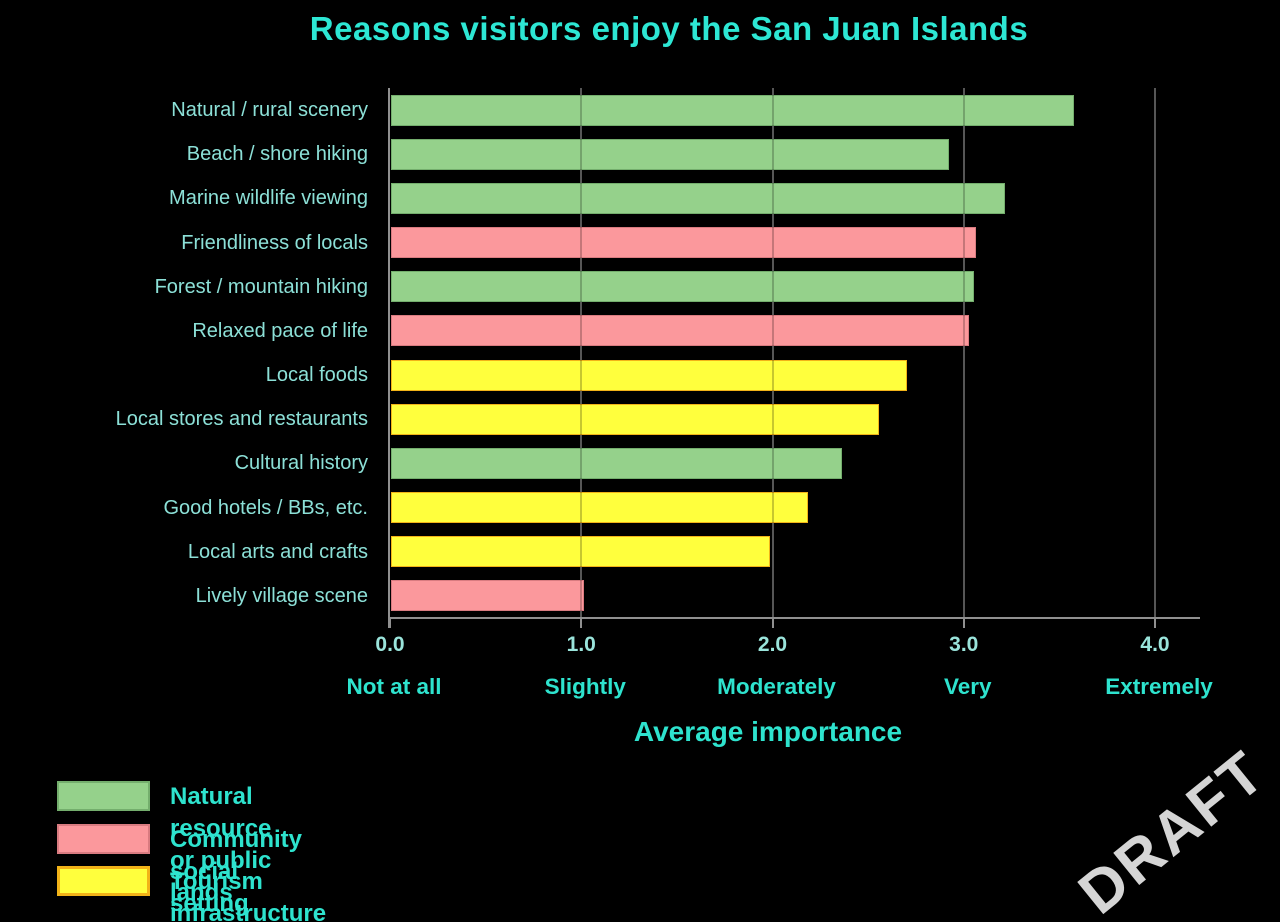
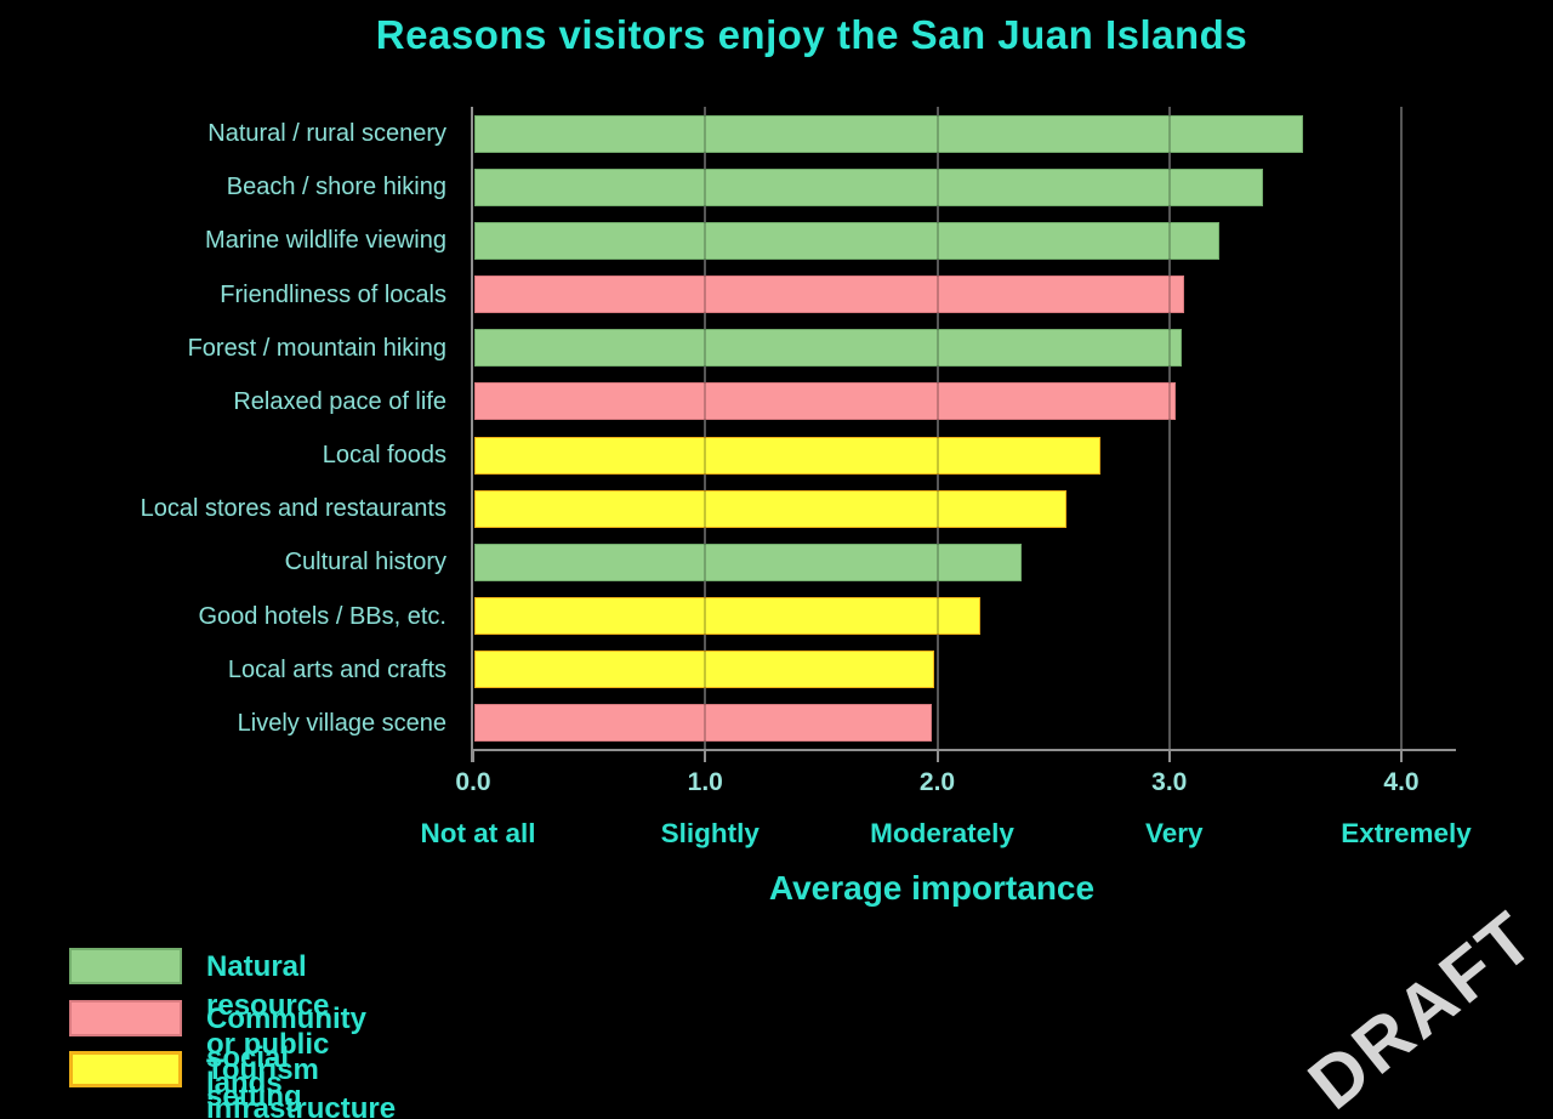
Beach / shore hiking: 2.92 -> 3.40
Lively village scene: 1.01 -> 1.97
